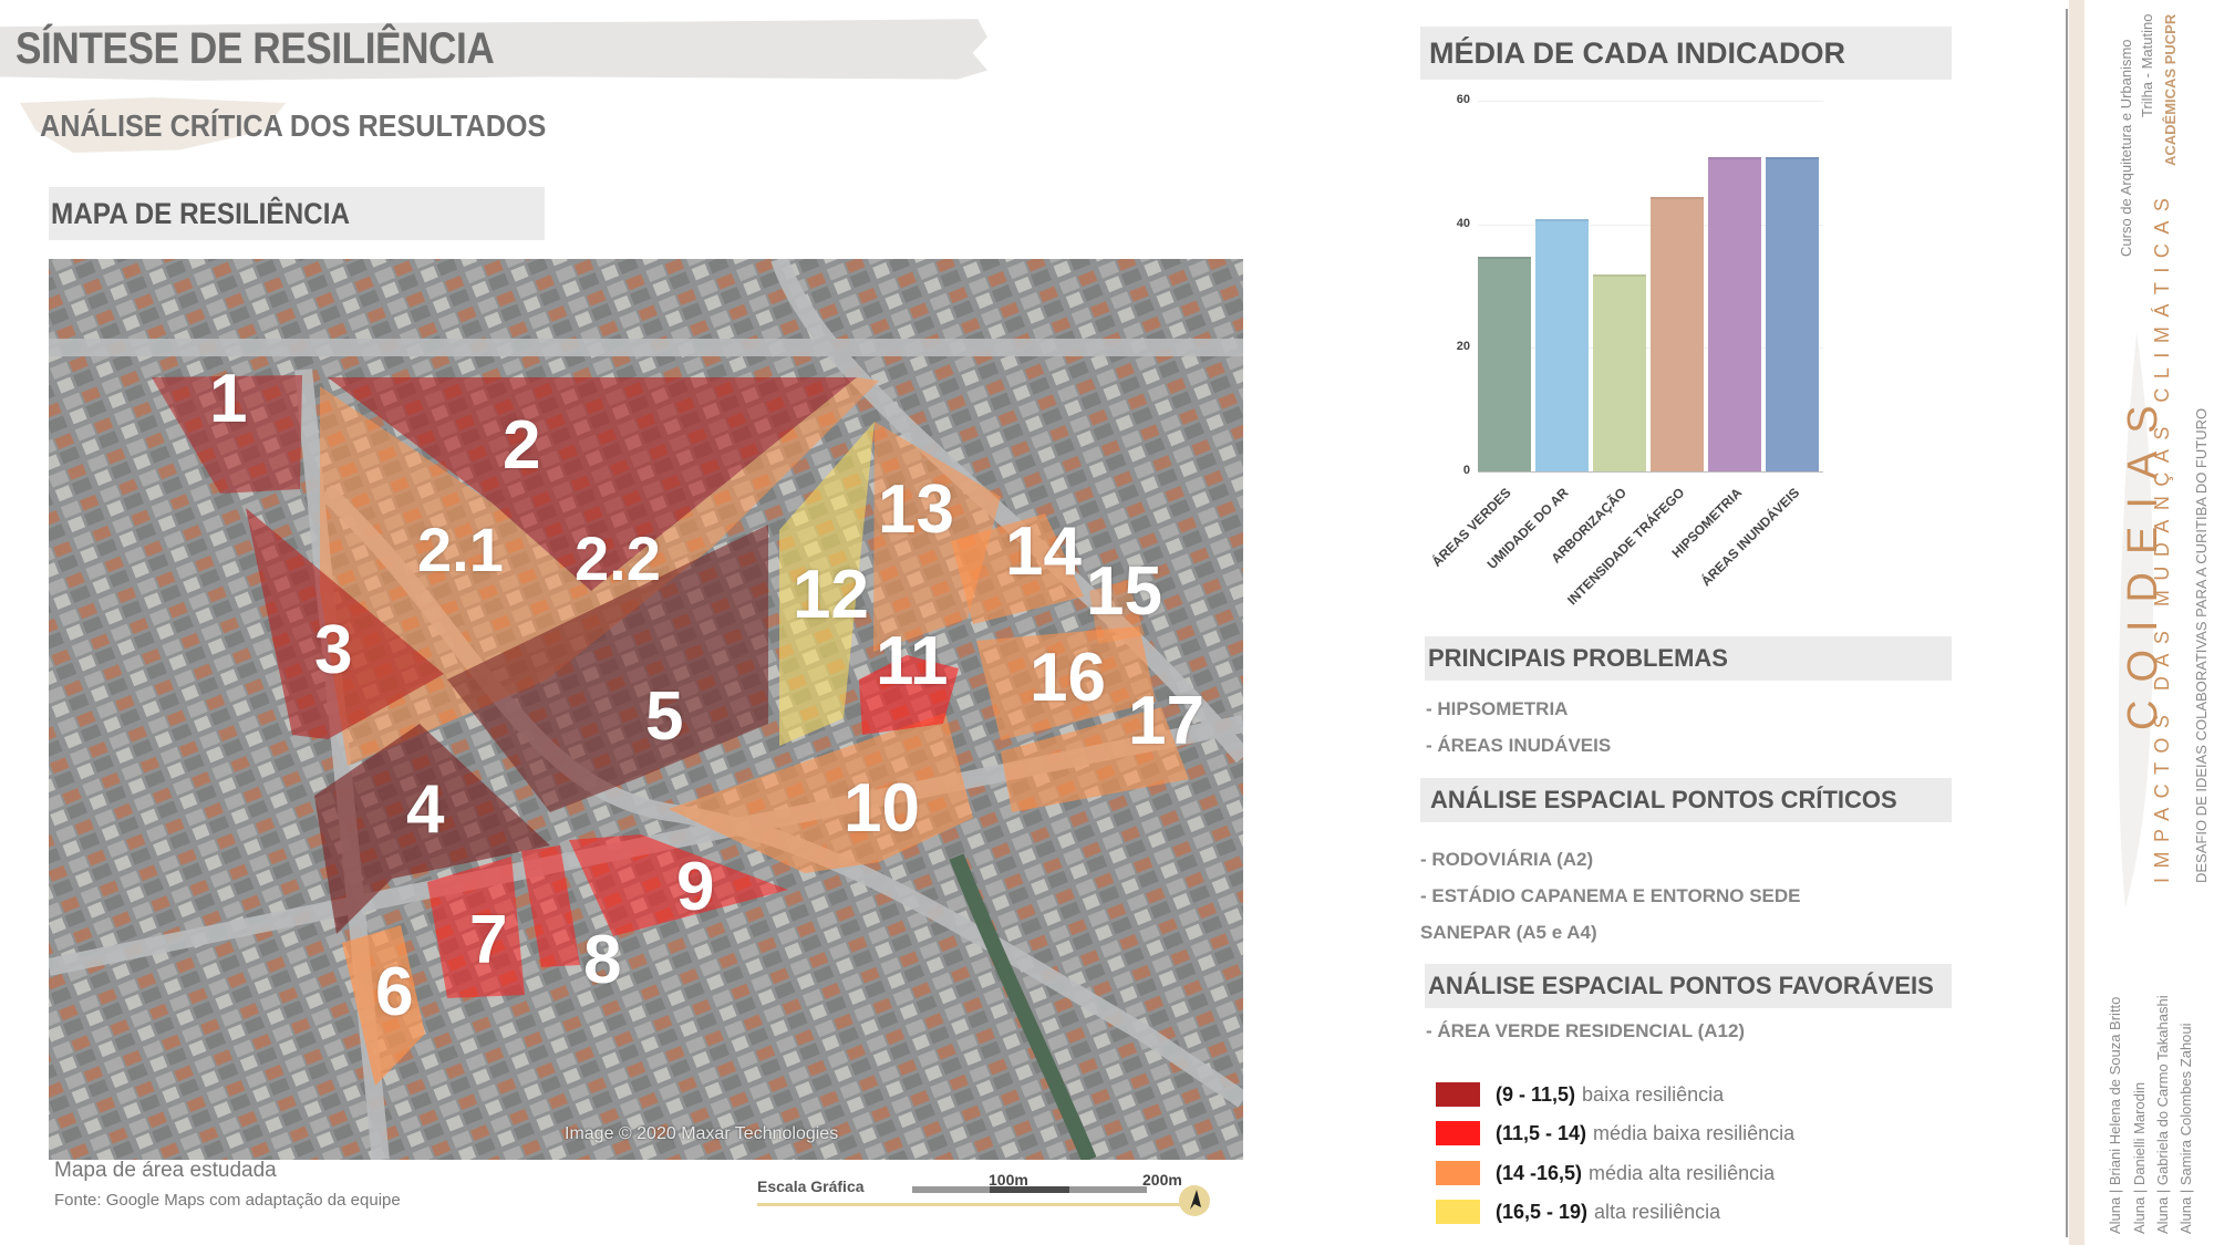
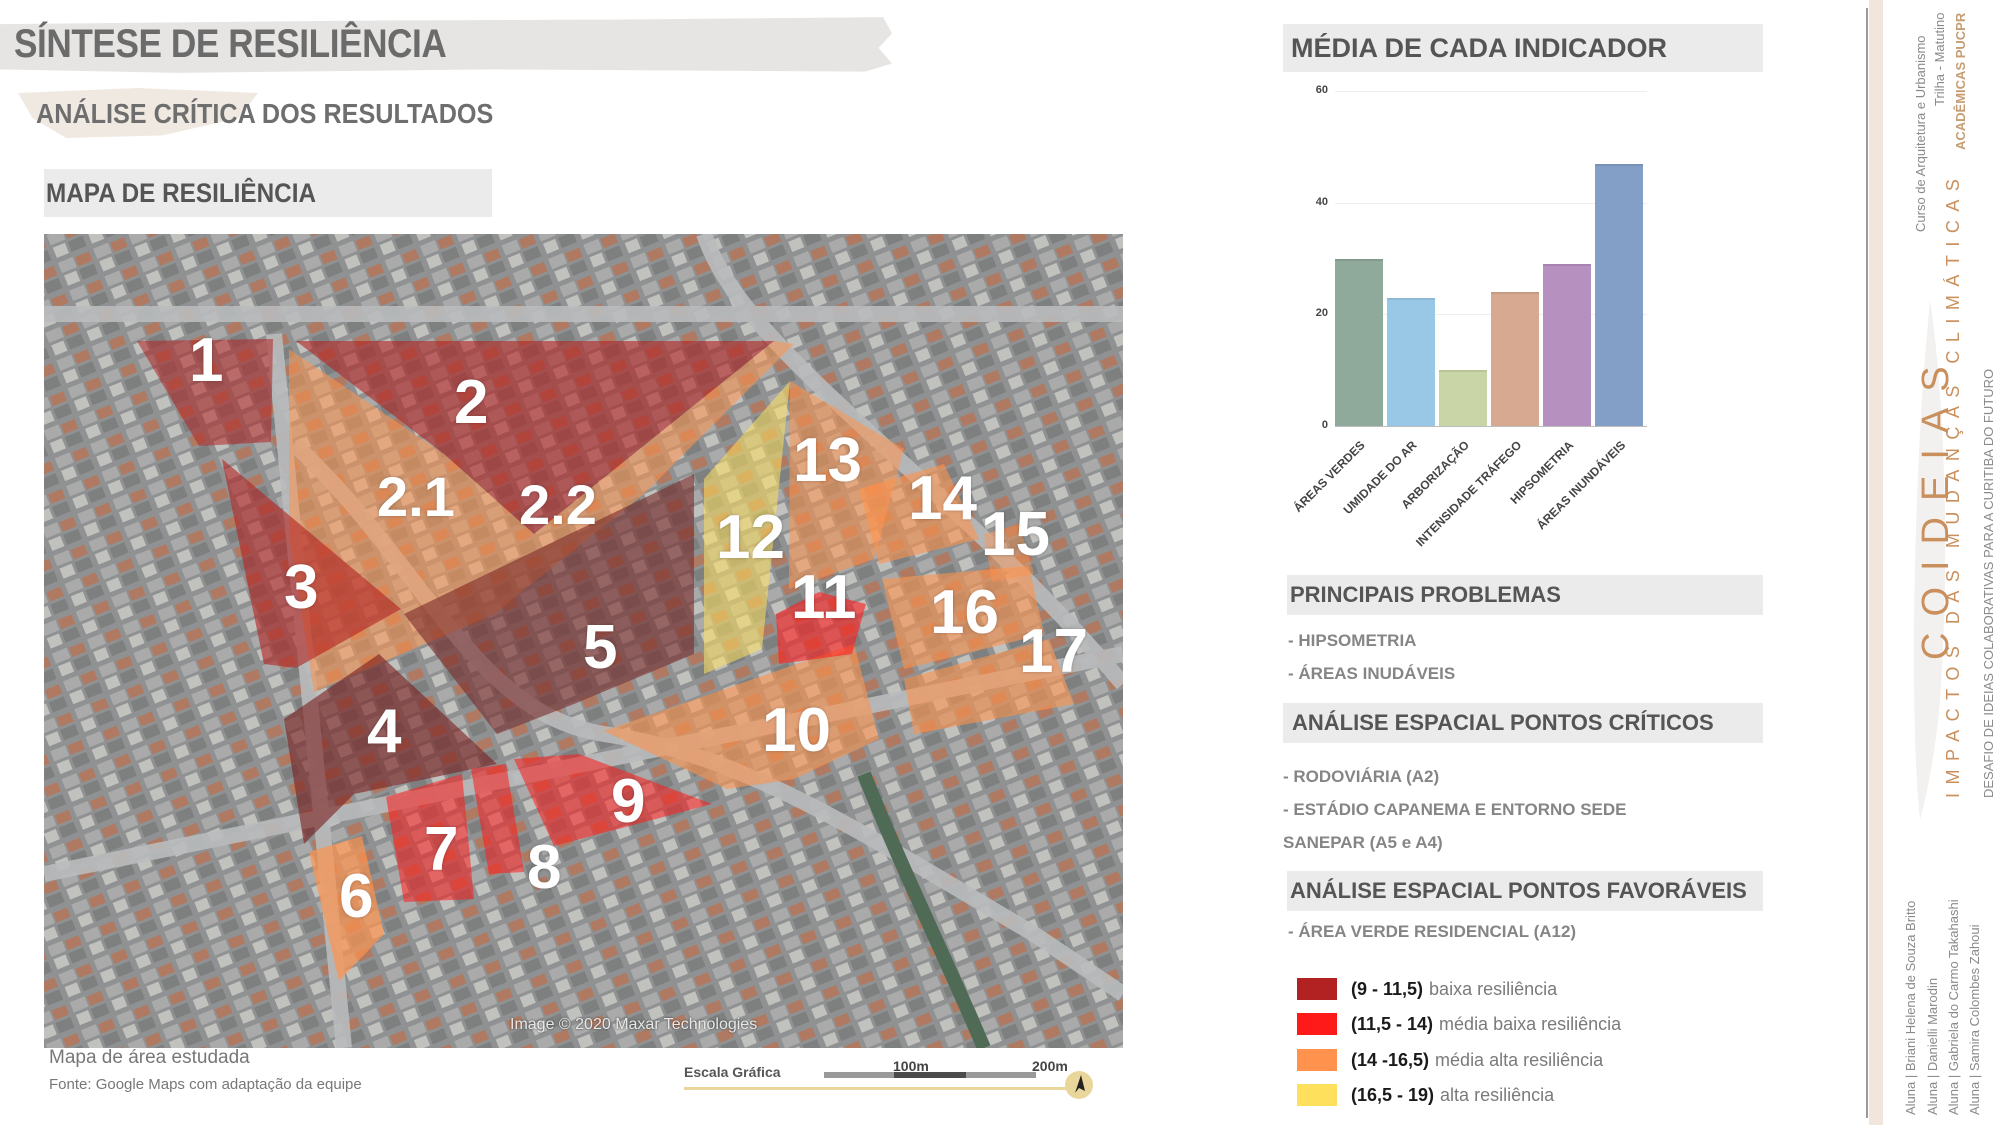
ÁREAS VERDES: 35 -> 30
UMIDADE DO AR: 41 -> 23
ARBORIZAÇÃO: 32 -> 10
INTENSIDADE TRÁFEGO: 44 -> 24
HIPSOMETRIA: 51 -> 29
ÁREAS INUNDÁVEIS: 51 -> 47
